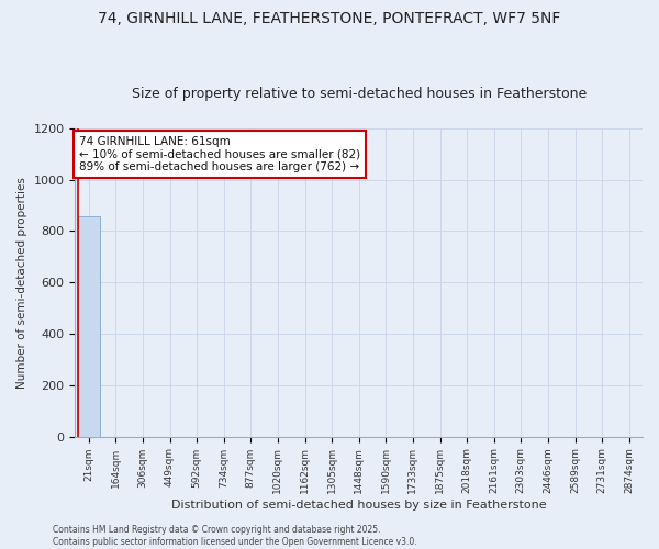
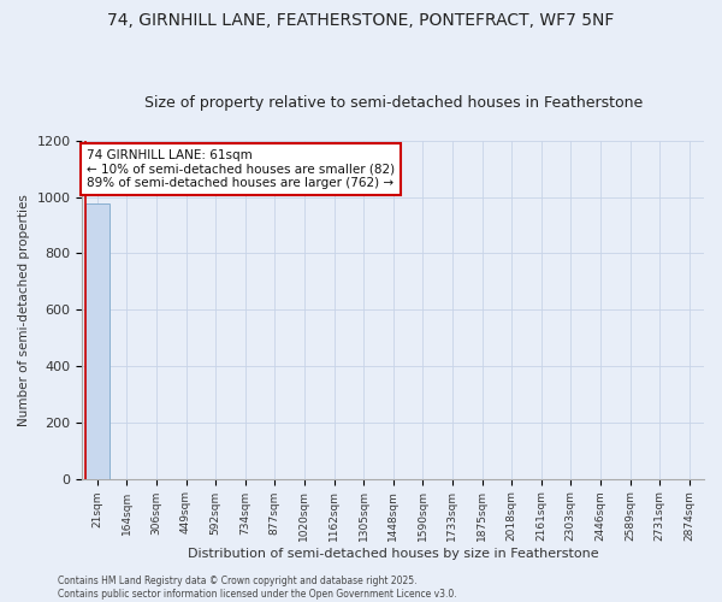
21sqm: 857 -> 975
